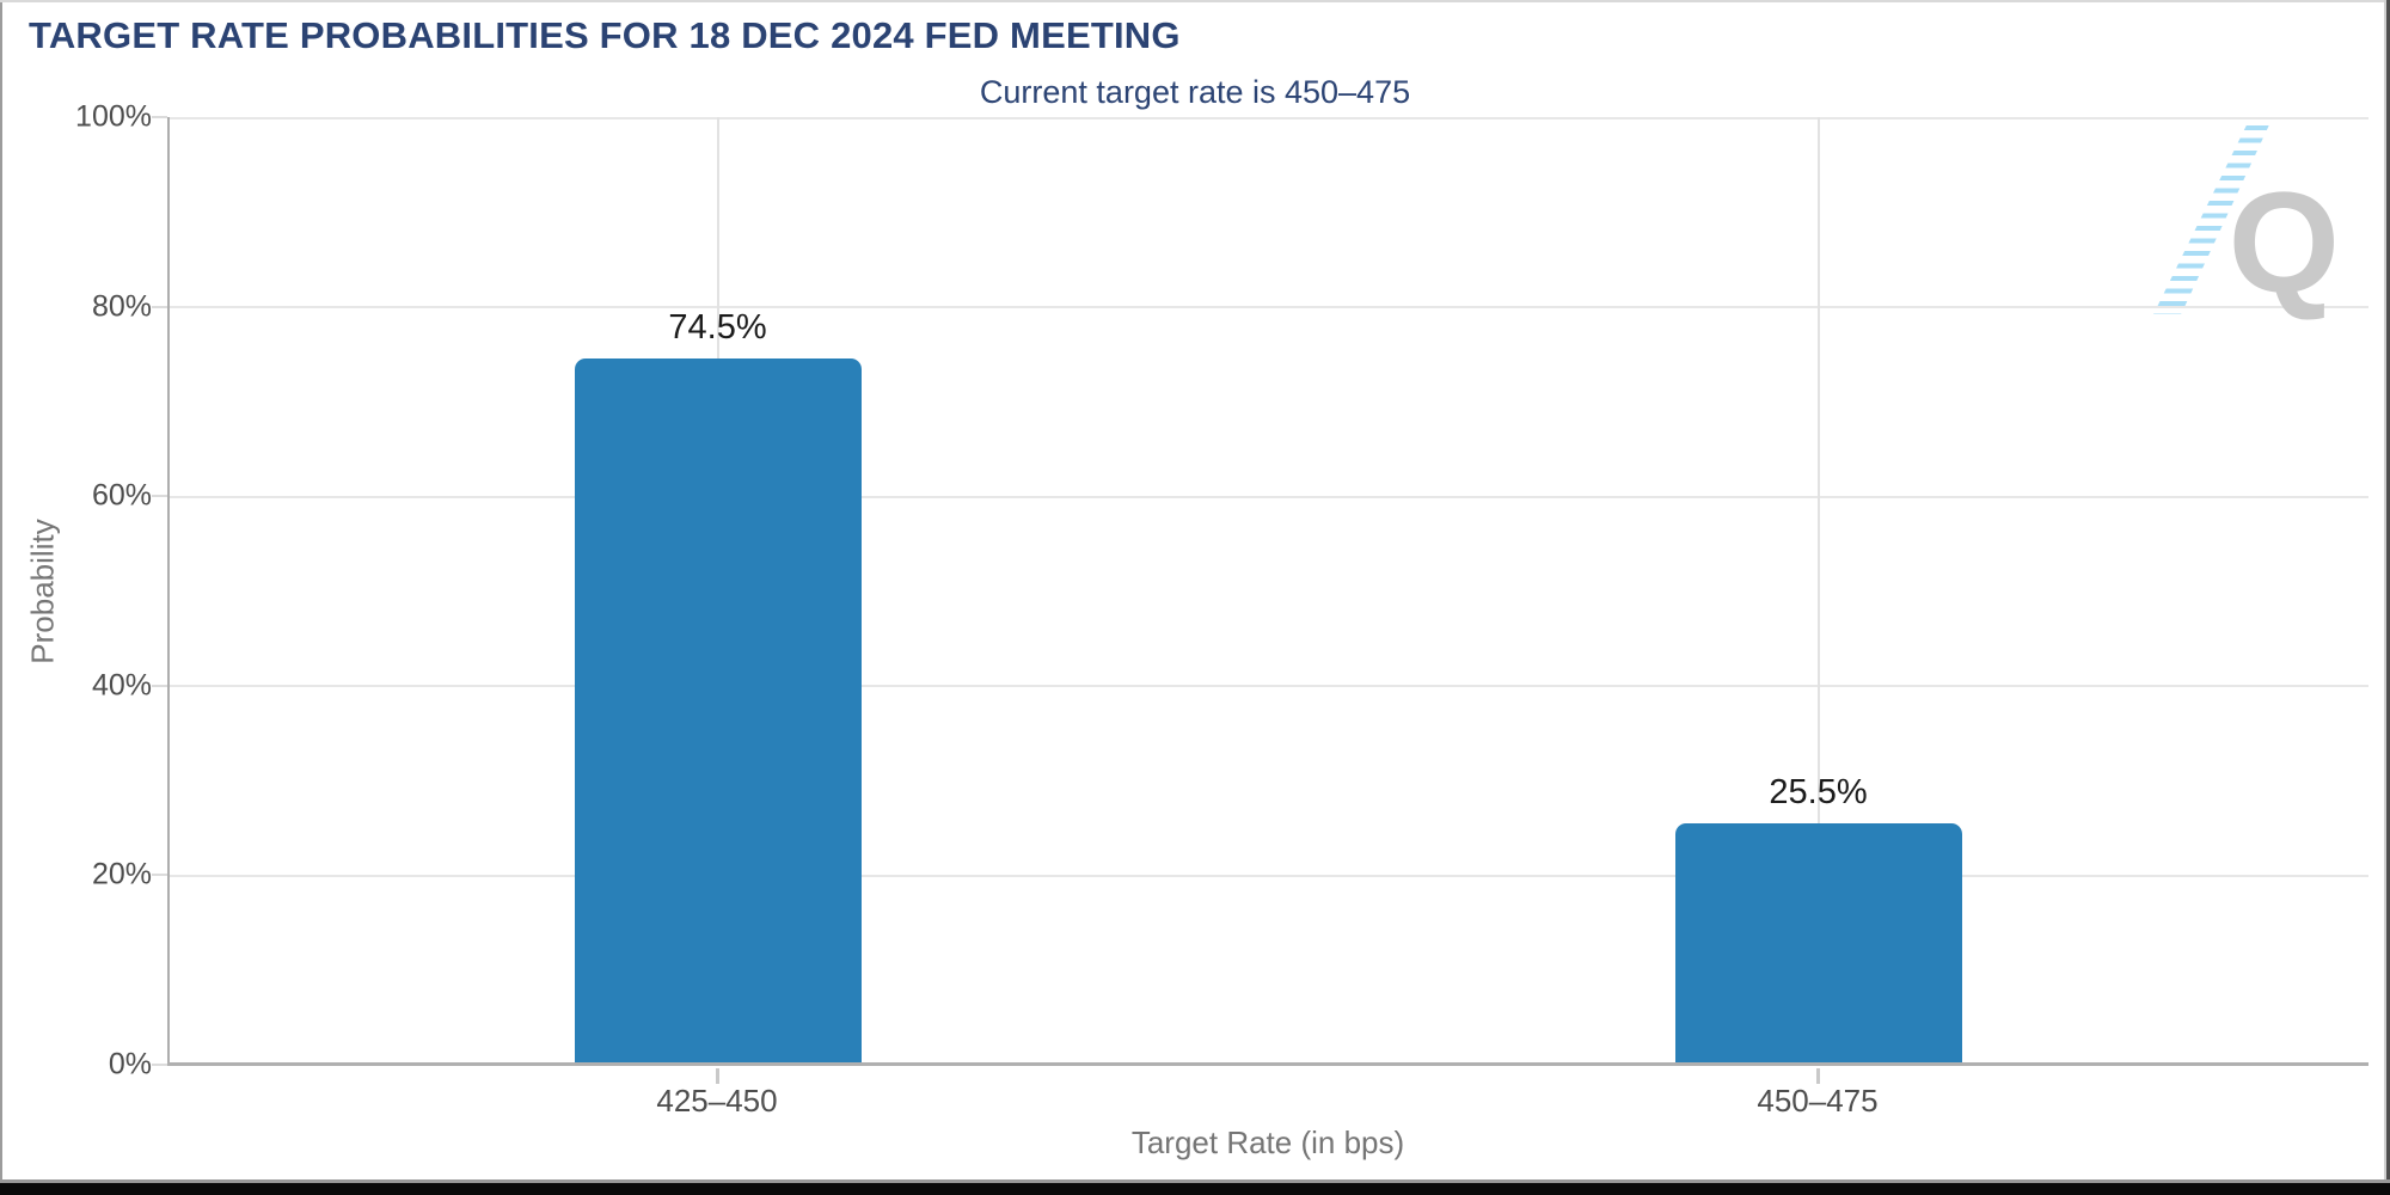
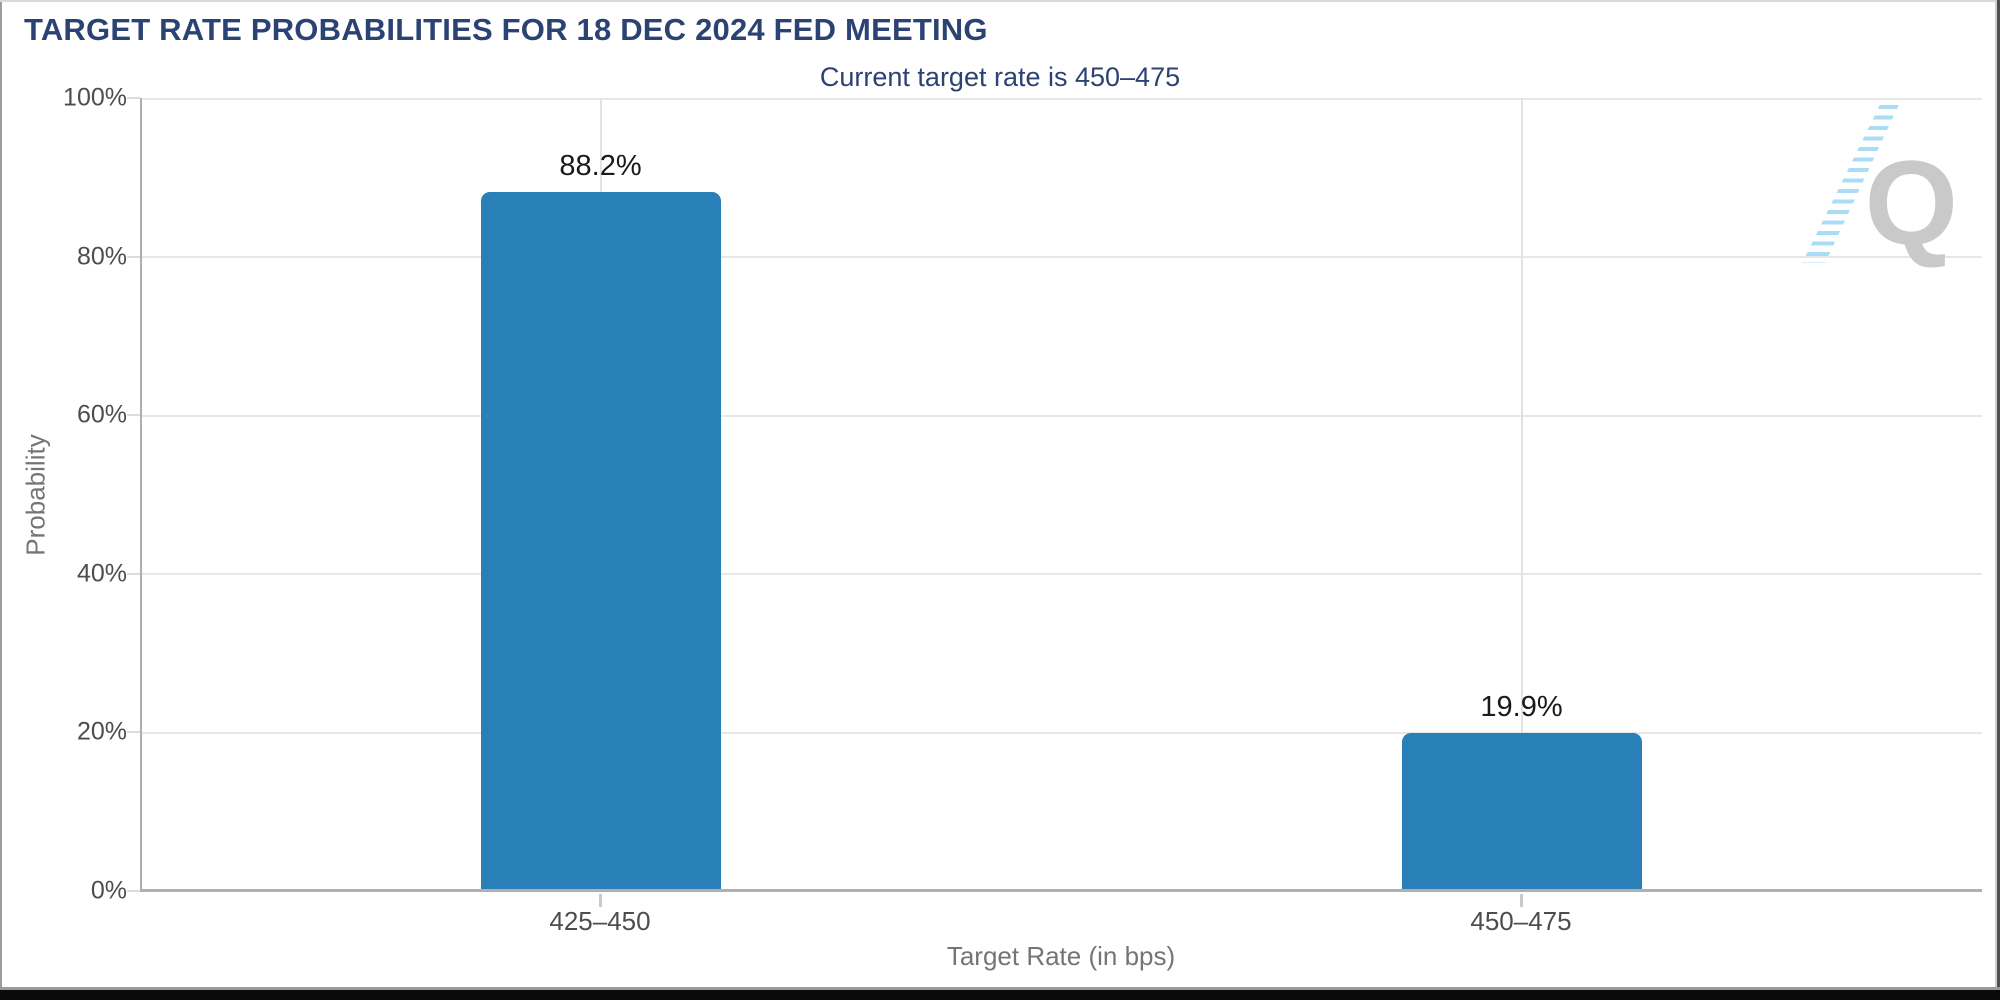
425–450: 74.5% -> 88.2%
450–475: 25.5% -> 19.9%
